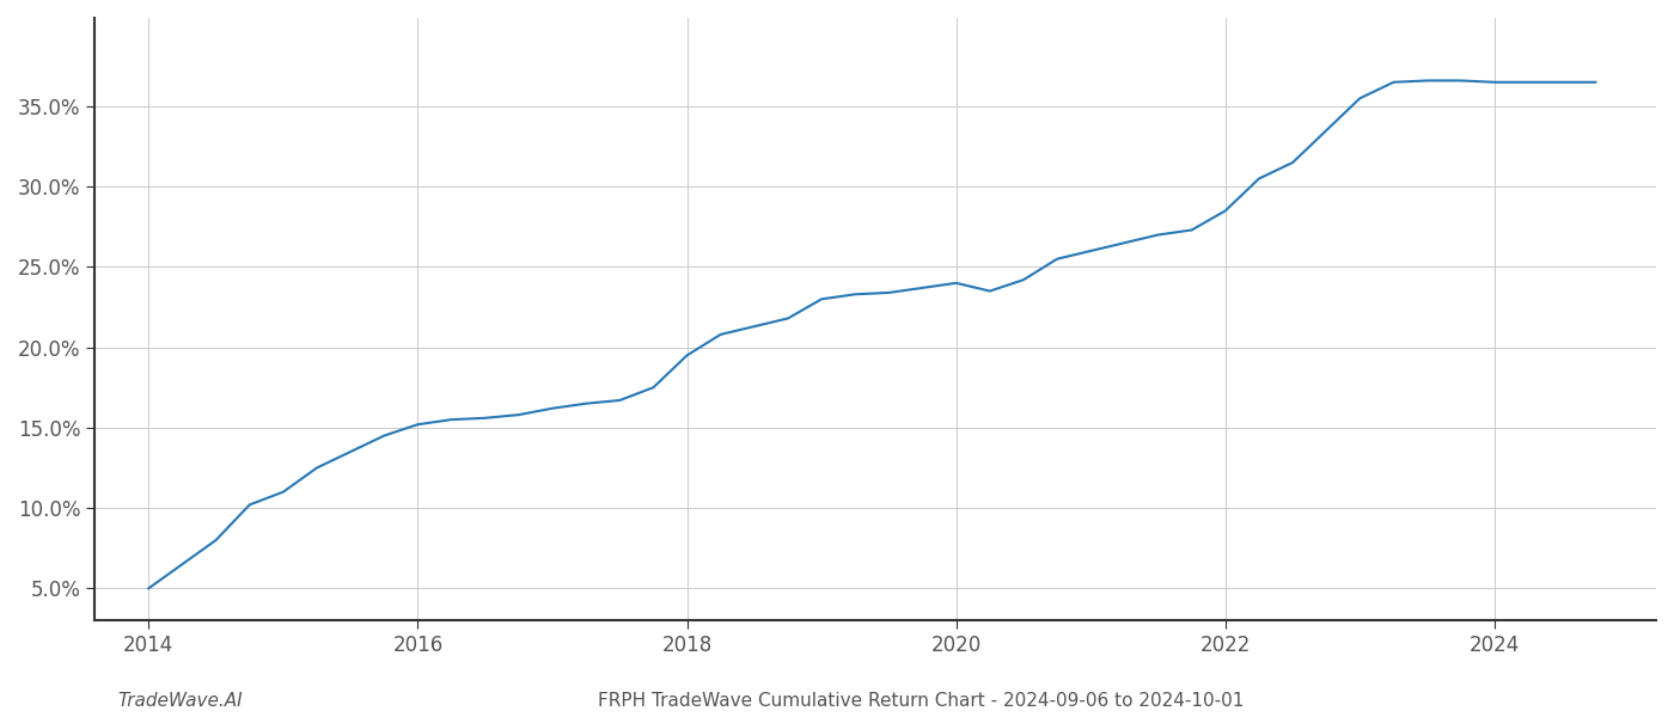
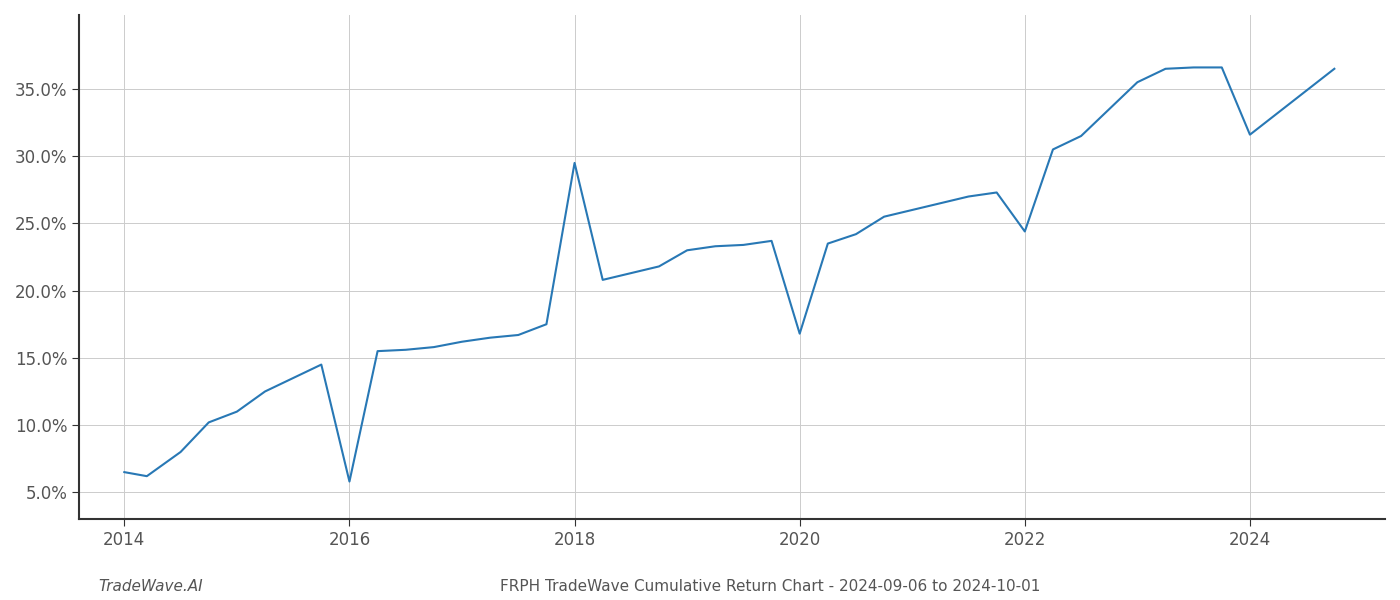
2014: 5.0% -> 6.5%
2016: 15.2% -> 5.8%
2018: 19.5% -> 29.5%
2020: 24.0% -> 16.8%
2022: 28.5% -> 24.4%
2024: 36.5% -> 31.6%
